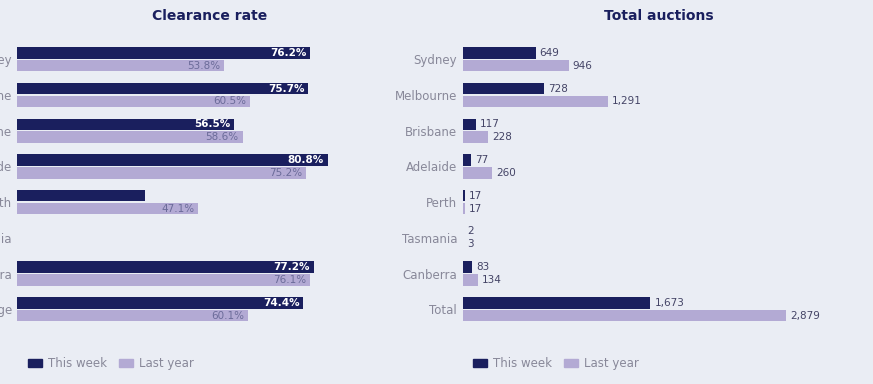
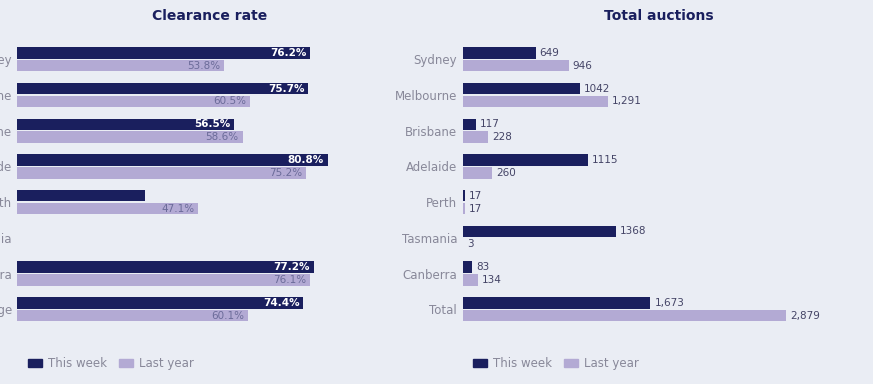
Total auctions/This week/Melbourne: 728 -> 1042
Total auctions/This week/Adelaide: 77 -> 1115
Total auctions/This week/Tasmania: 2 -> 1368
